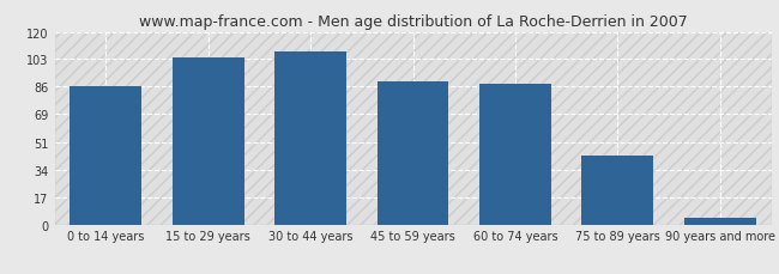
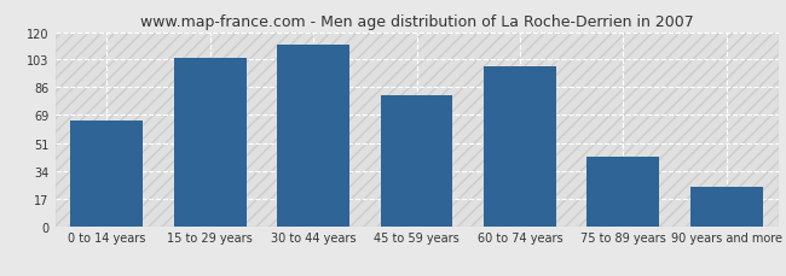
0 to 14 years: 86 -> 65
30 to 44 years: 108 -> 112
45 to 59 years: 89 -> 81
60 to 74 years: 88 -> 99
90 years and more: 4 -> 24
